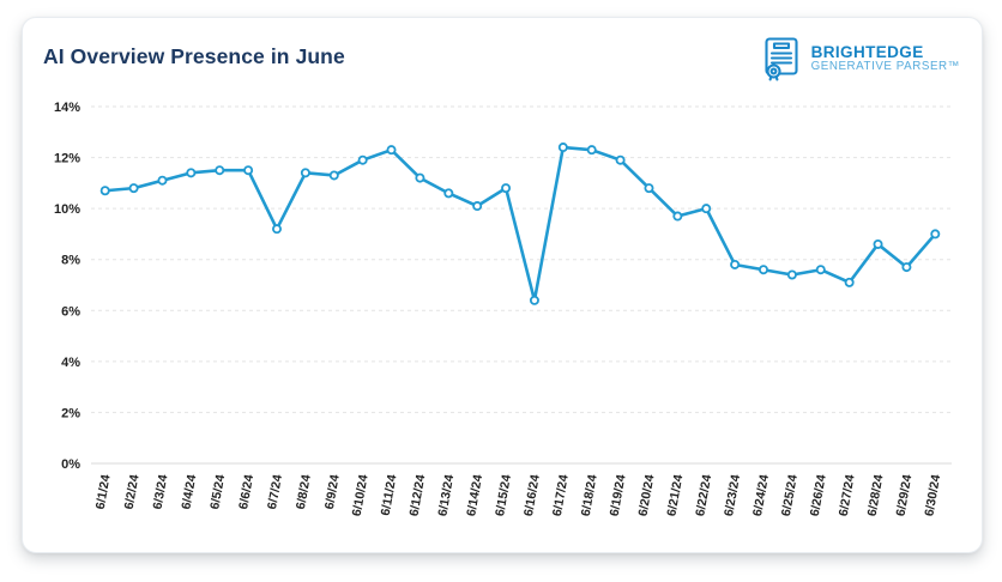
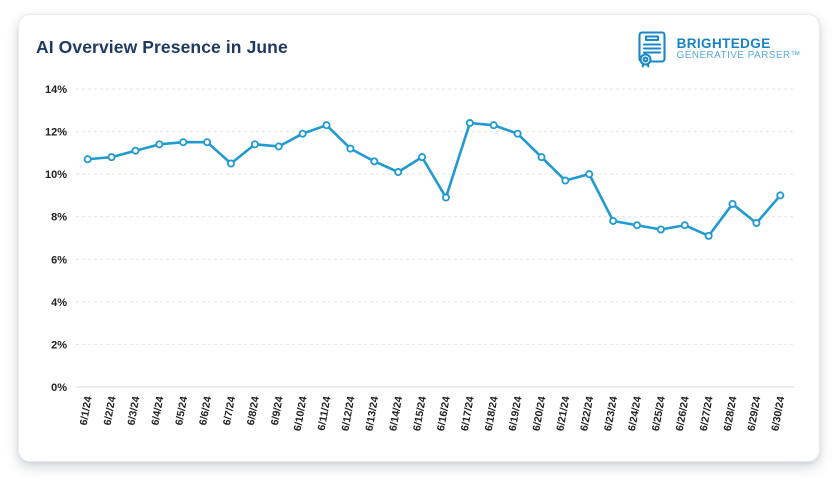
6/7/24: 9.2% -> 10.5%
6/16/24: 6.4% -> 8.9%
